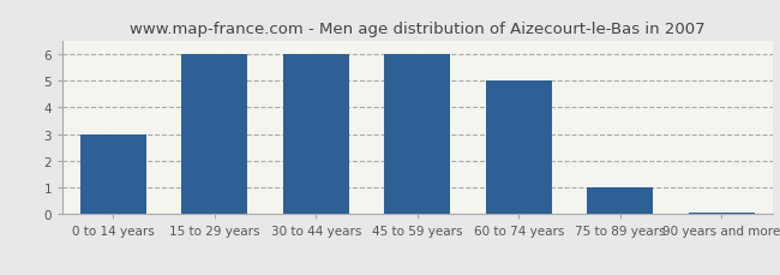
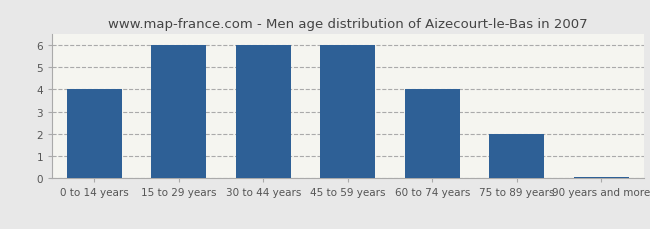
0 to 14 years: 3.00 -> 4.00
60 to 74 years: 5.00 -> 4.00
75 to 89 years: 1.00 -> 2.00
